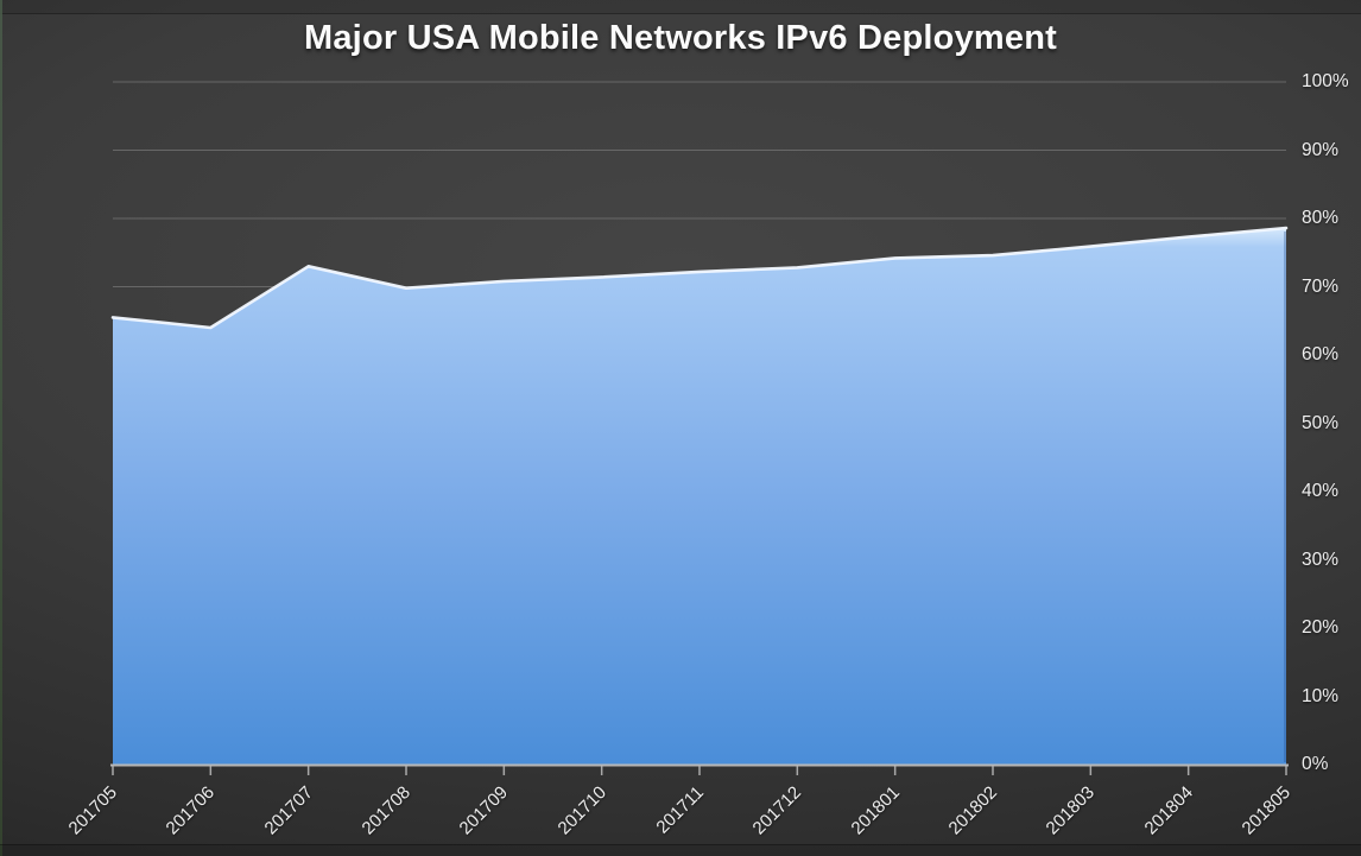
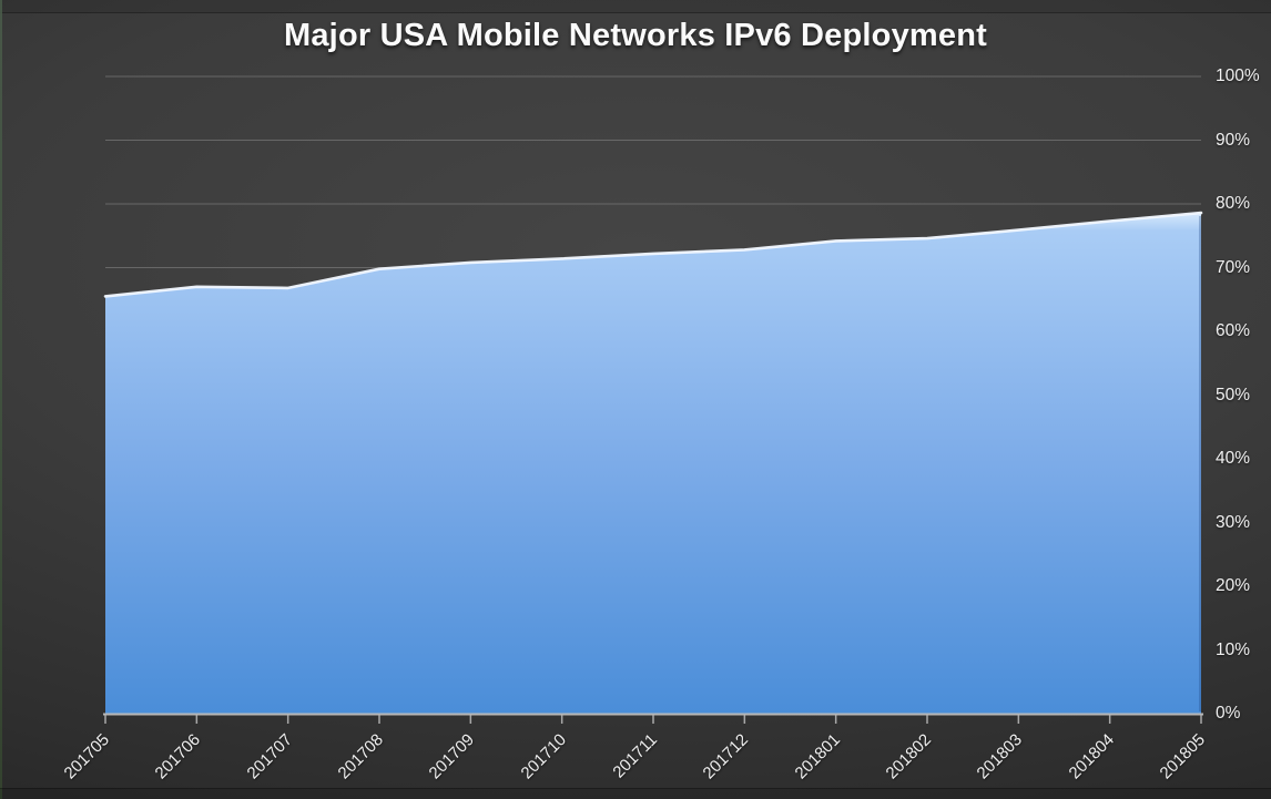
201706: 64% -> 67%
201707: 73% -> 67%
